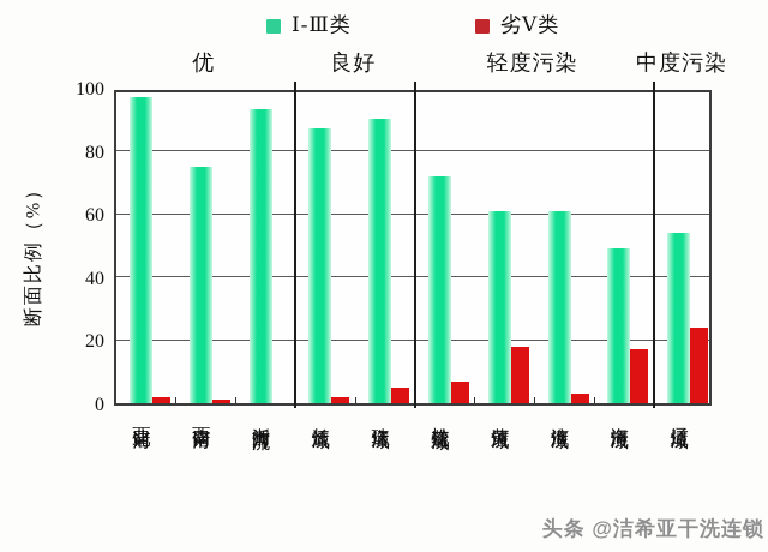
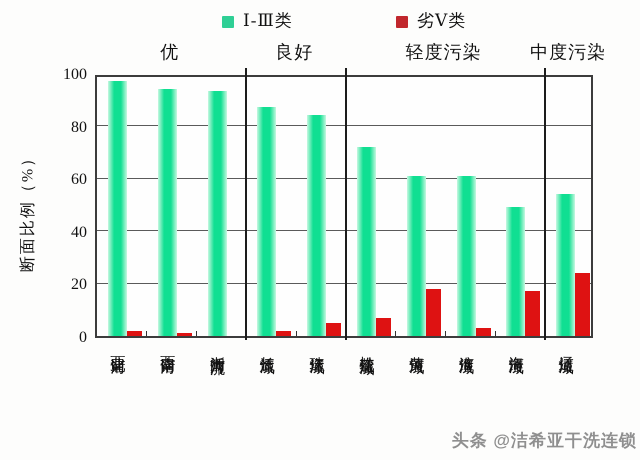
Ⅰ-Ⅲ类/西南诸河: 75 -> 94
Ⅰ-Ⅲ类/珠江流域: 90 -> 84
